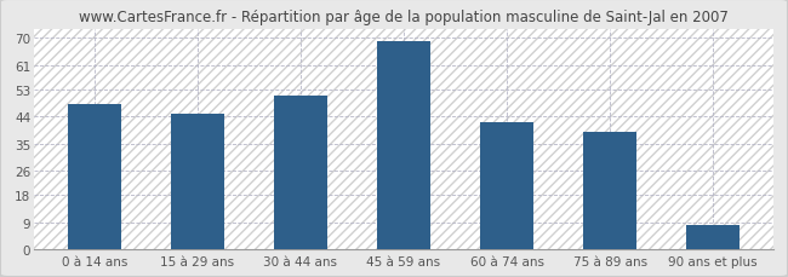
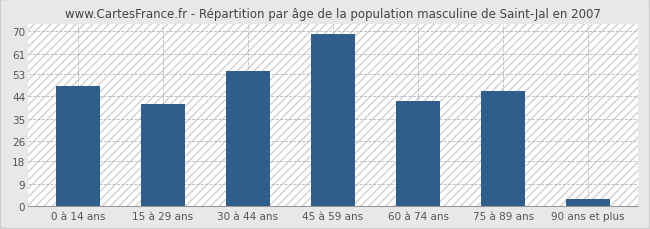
15 à 29 ans: 45 -> 41
30 à 44 ans: 51 -> 54
75 à 89 ans: 39 -> 46
90 ans et plus: 8 -> 3
